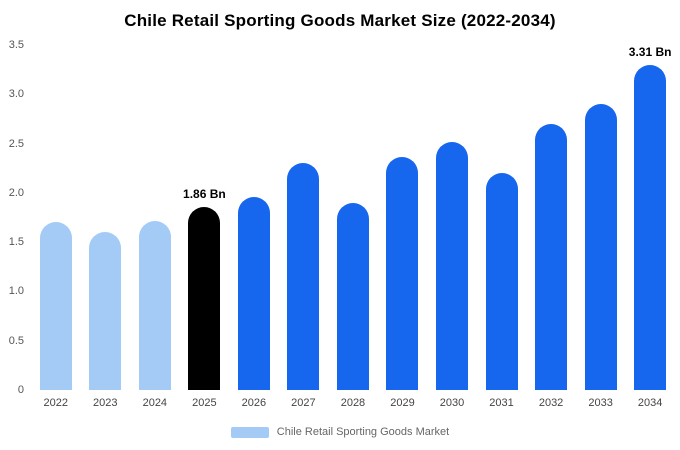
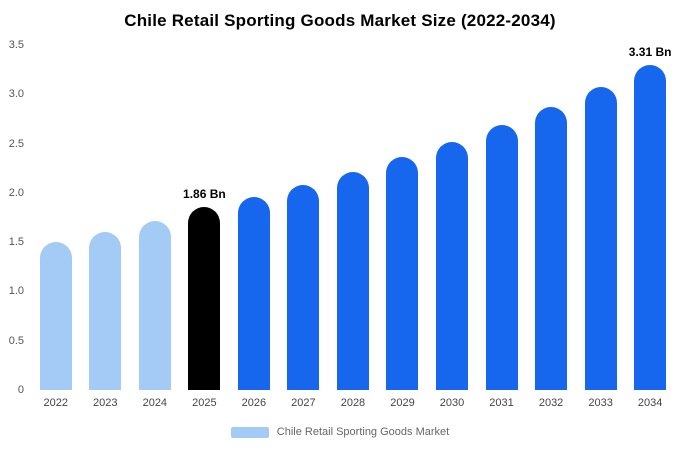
2022: 1.7 -> 1.5
2027: 2.3 -> 2.1
2028: 1.9 -> 2.2
2031: 2.2 -> 2.7
2032: 2.7 -> 2.9
2033: 2.9 -> 3.1
